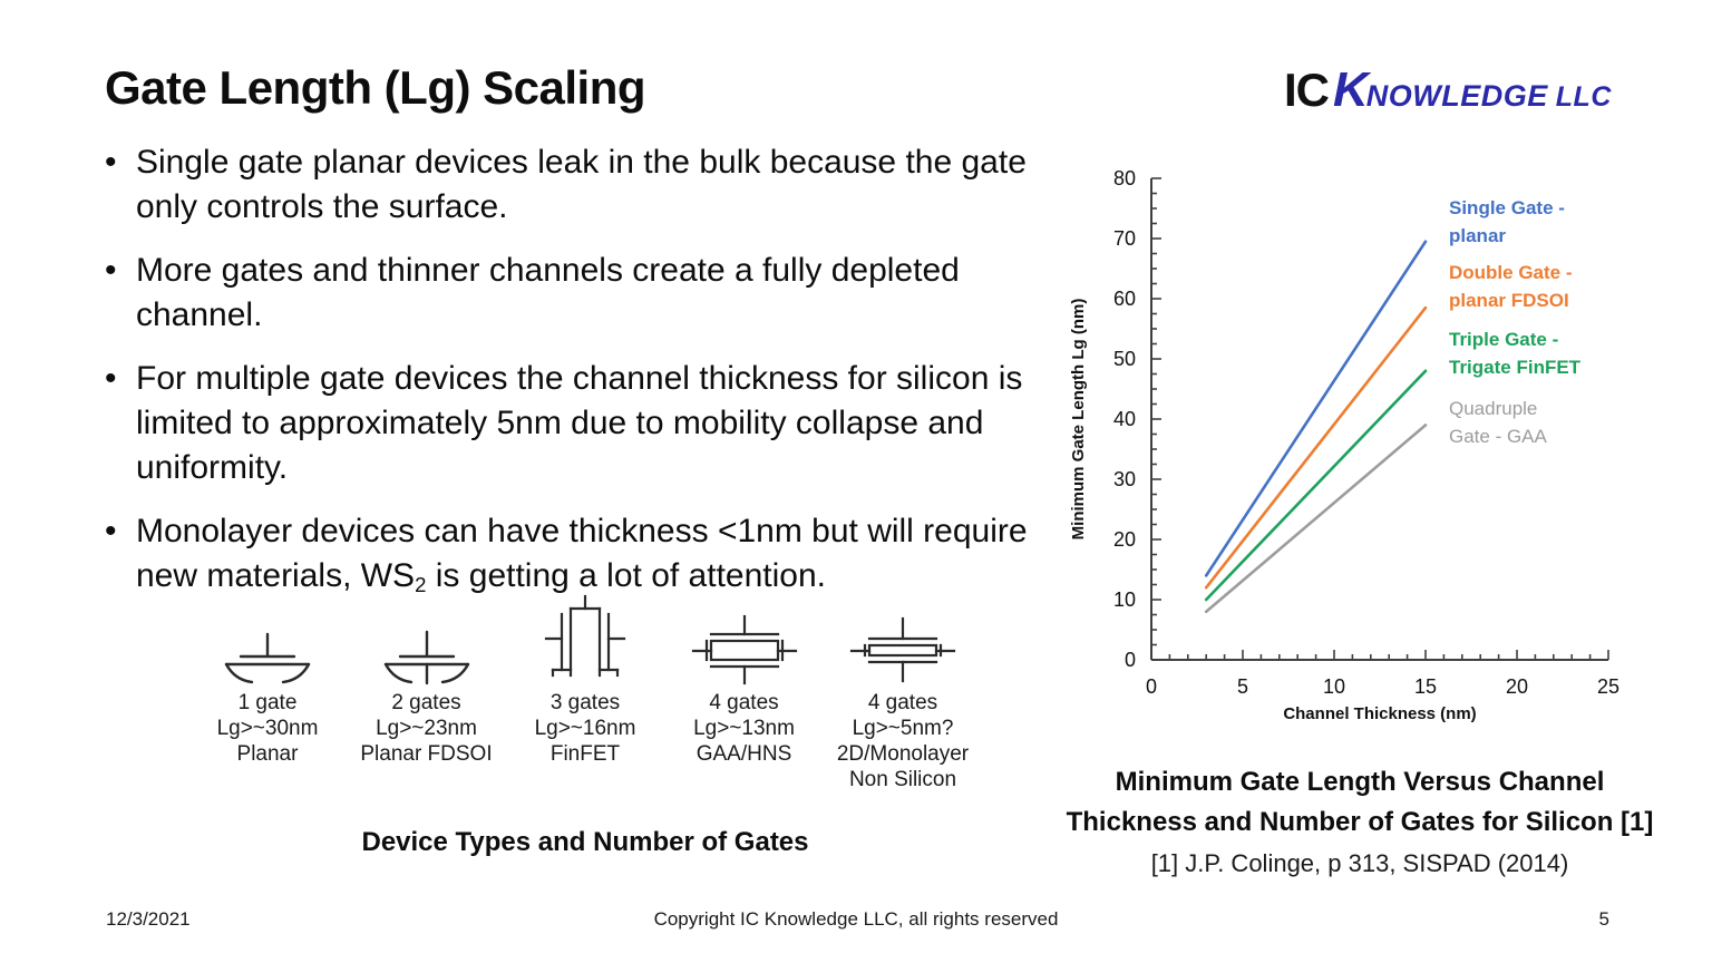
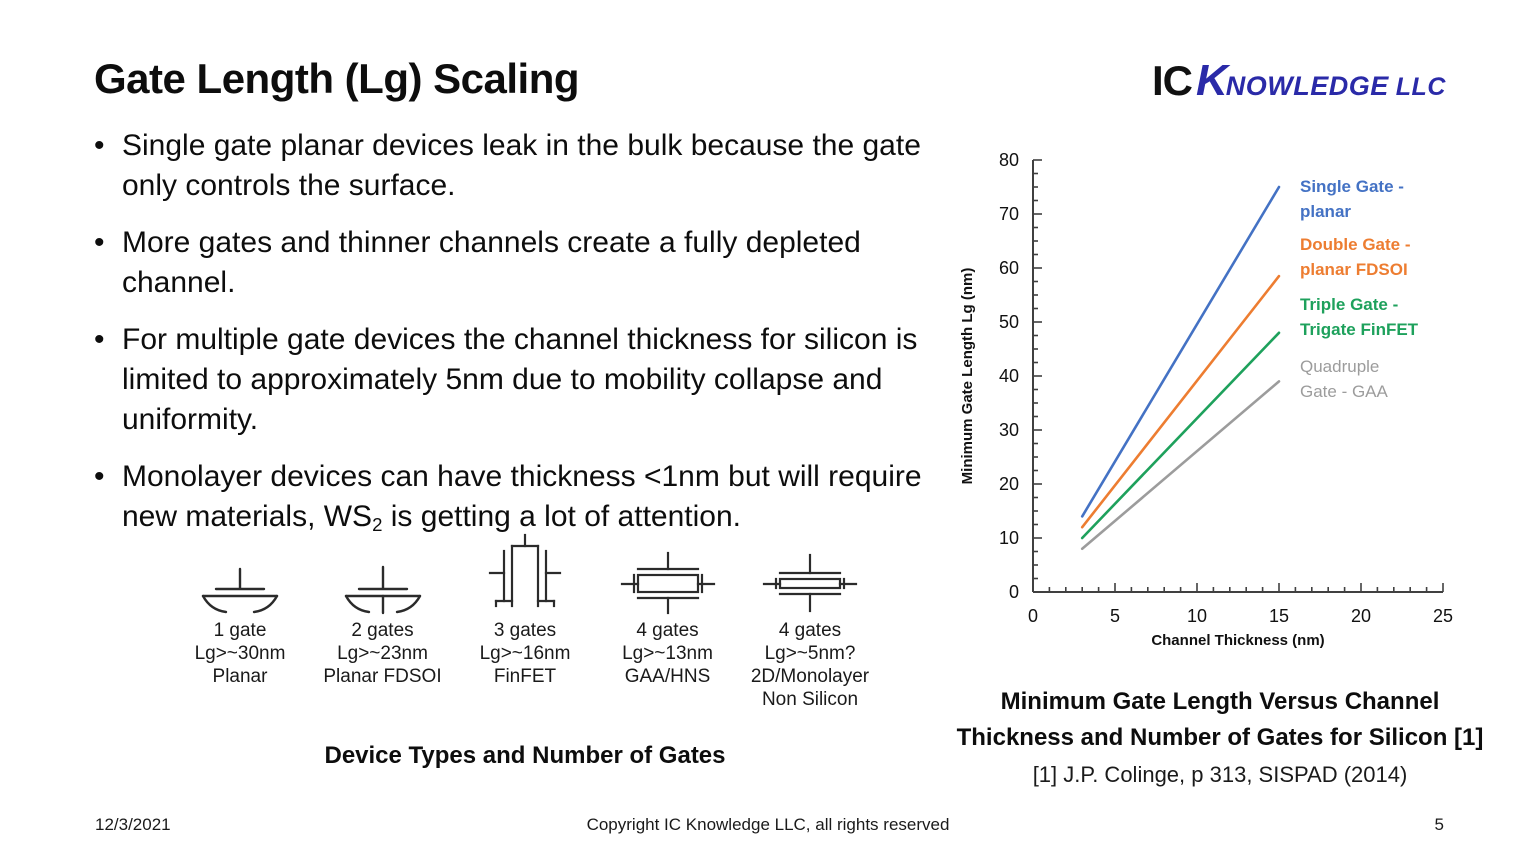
Single Gate - planar/15: 70 -> 75
